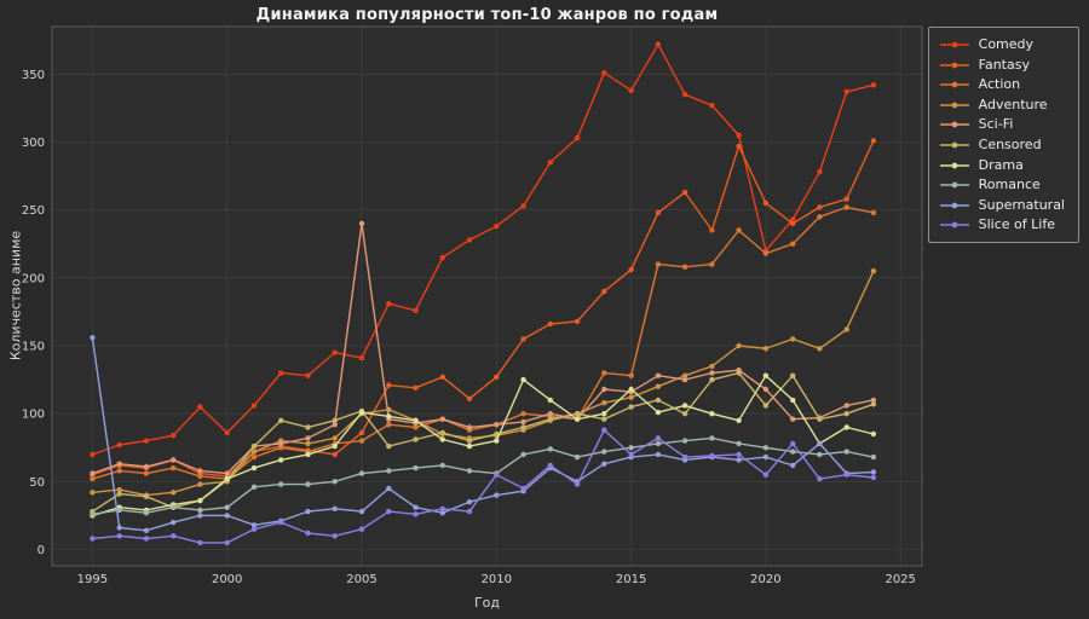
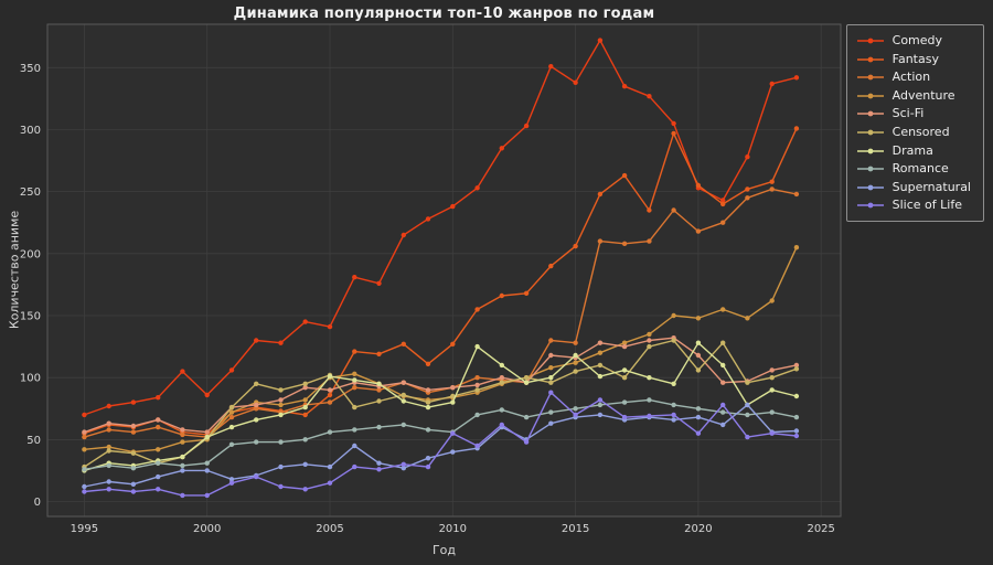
Supernatural/1995: 156 -> 12
Sci-Fi/2005: 240 -> 90
Comedy/2020: 220 -> 253
